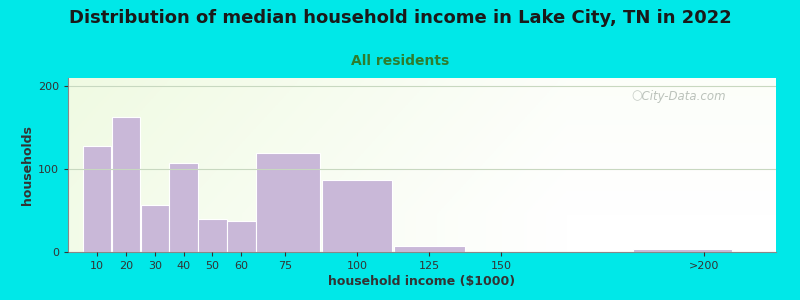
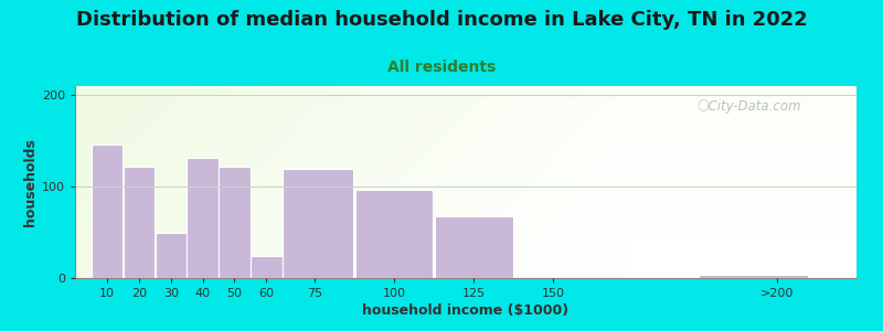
10: 128 -> 146
20: 163 -> 122
30: 57 -> 50
40: 108 -> 132
50: 40 -> 122
60: 38 -> 24
100: 87 -> 96
125: 7 -> 68
